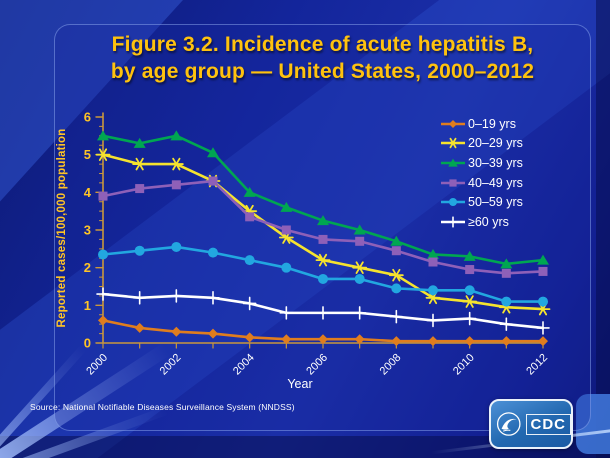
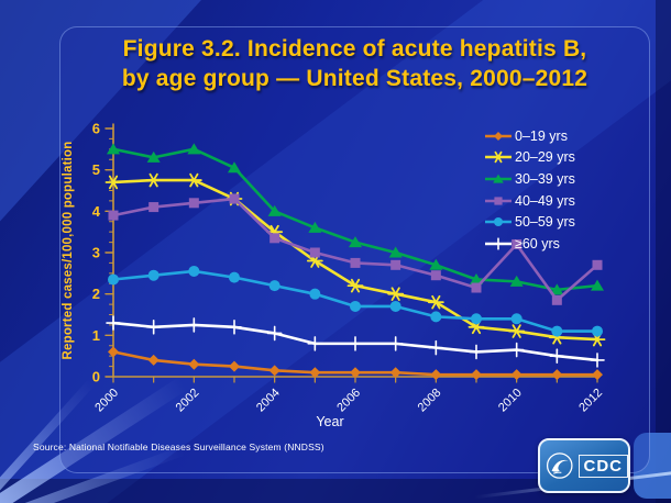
20–29 yrs/2000: 5.0 -> 4.7
40–49 yrs/2010: 1.9 -> 3.2
40–49 yrs/2012: 1.9 -> 2.7
